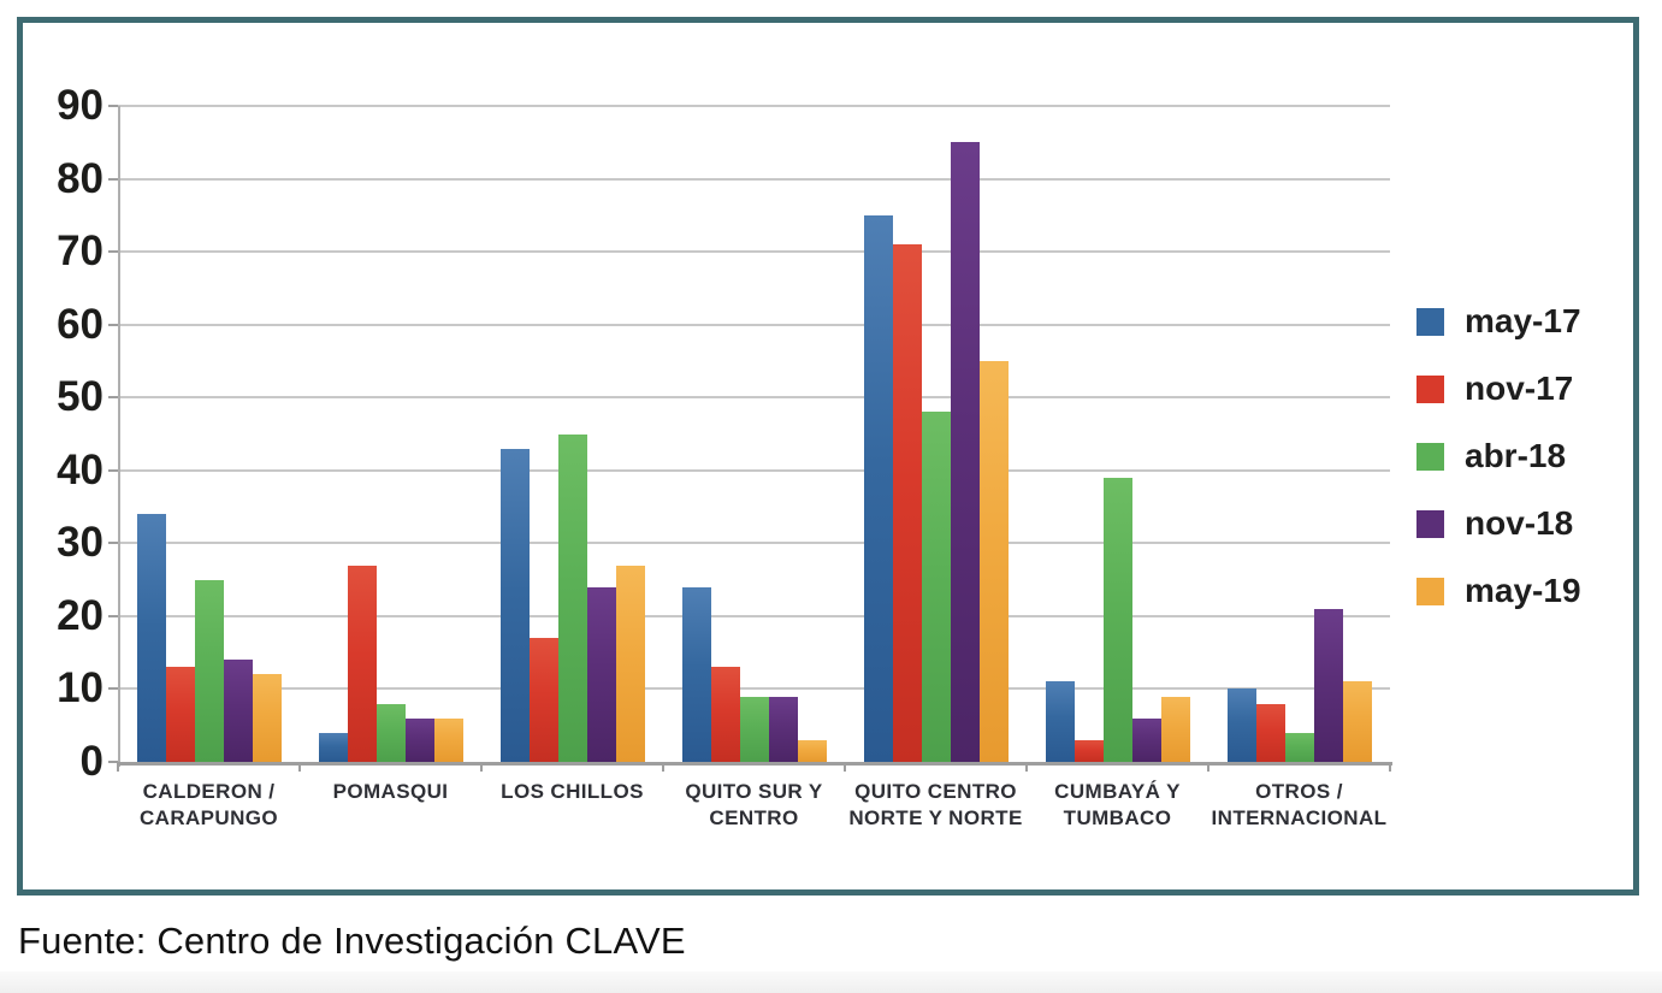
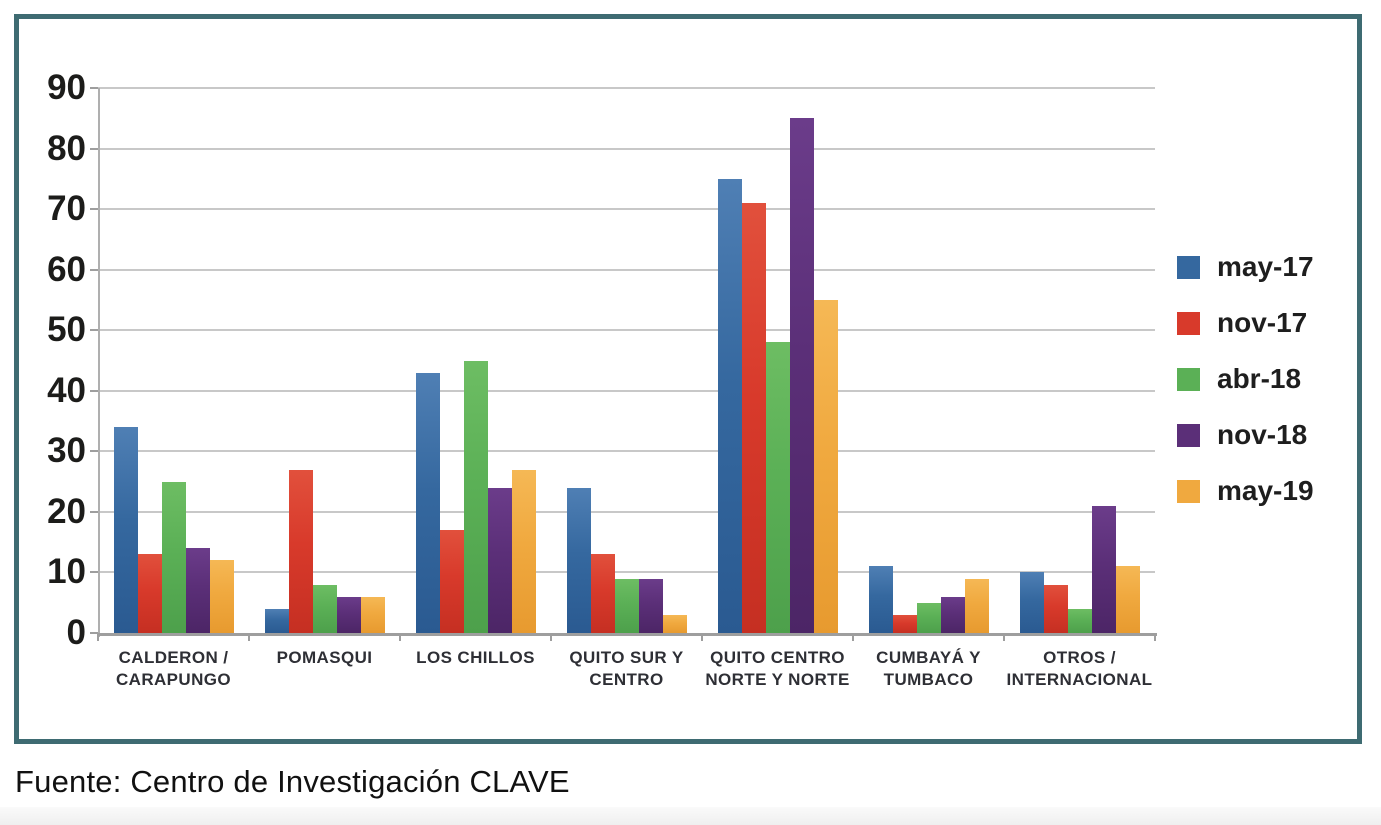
abr-18/CUMBAYÁ Y TUMBACO: 39 -> 5
